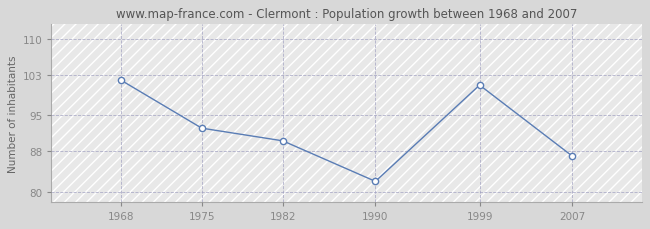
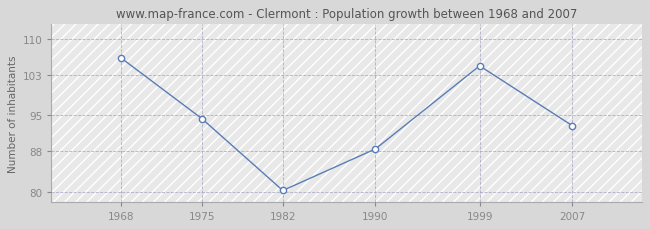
1968: 102.0 -> 106.4
1975: 92.5 -> 94.4
1982: 90.0 -> 80.2
1990: 82.0 -> 88.4
1999: 101.0 -> 104.8
2007: 87.0 -> 93.0
